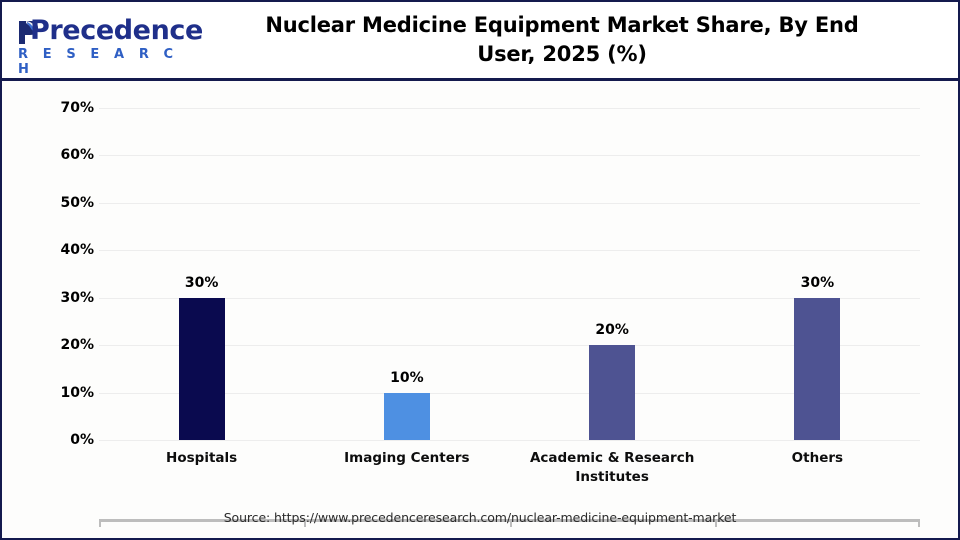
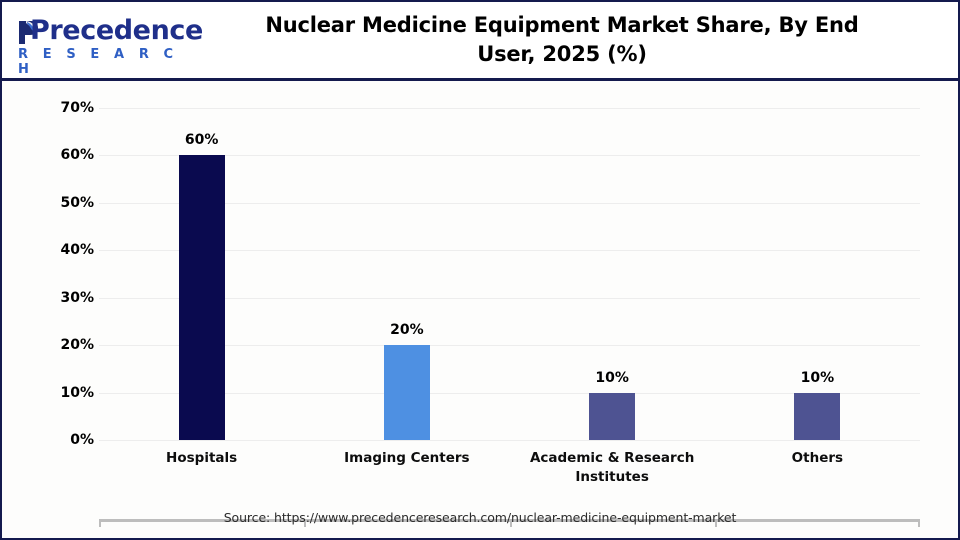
Hospitals: 30% -> 60%
Imaging Centers: 10% -> 20%
Academic & Research Institutes: 20% -> 10%
Others: 30% -> 10%
